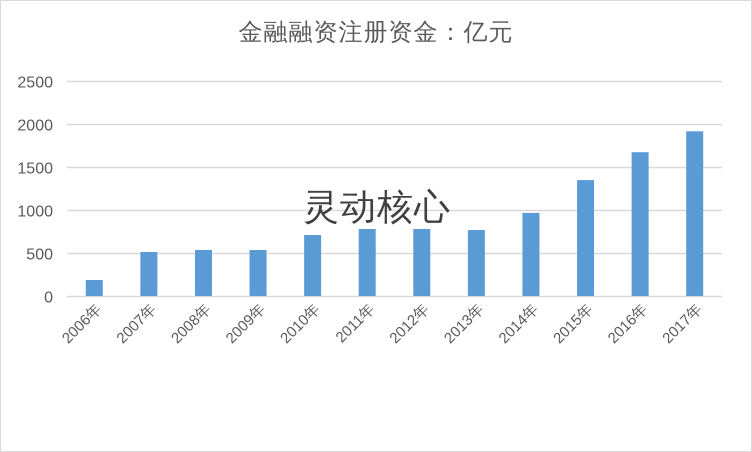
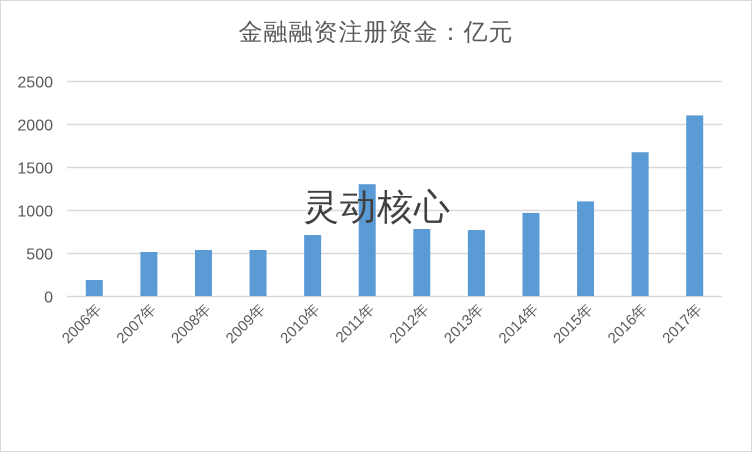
2011年: 800 -> 1300
2015年: 1300 -> 1100
2017年: 1900 -> 2100
